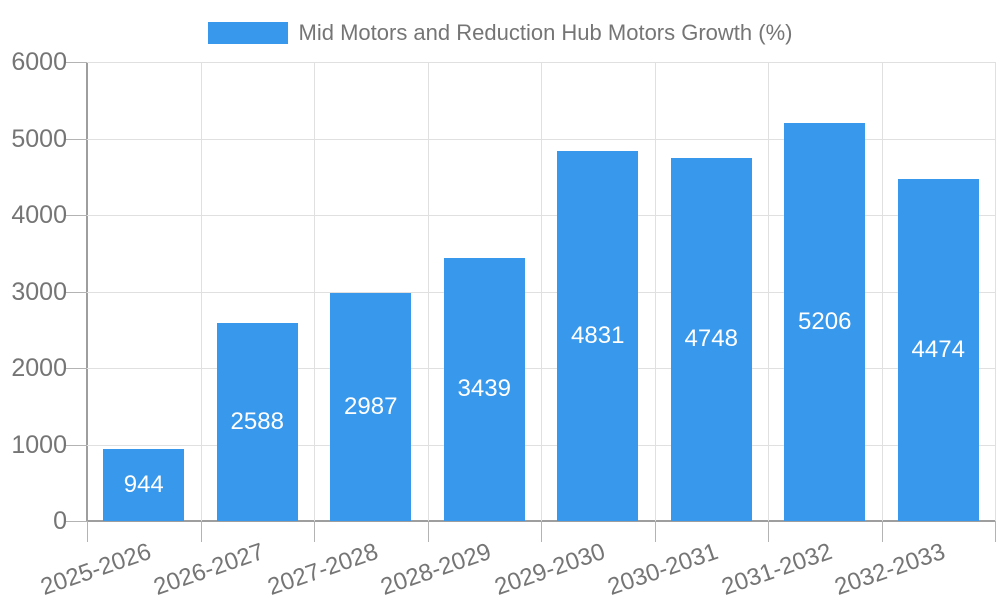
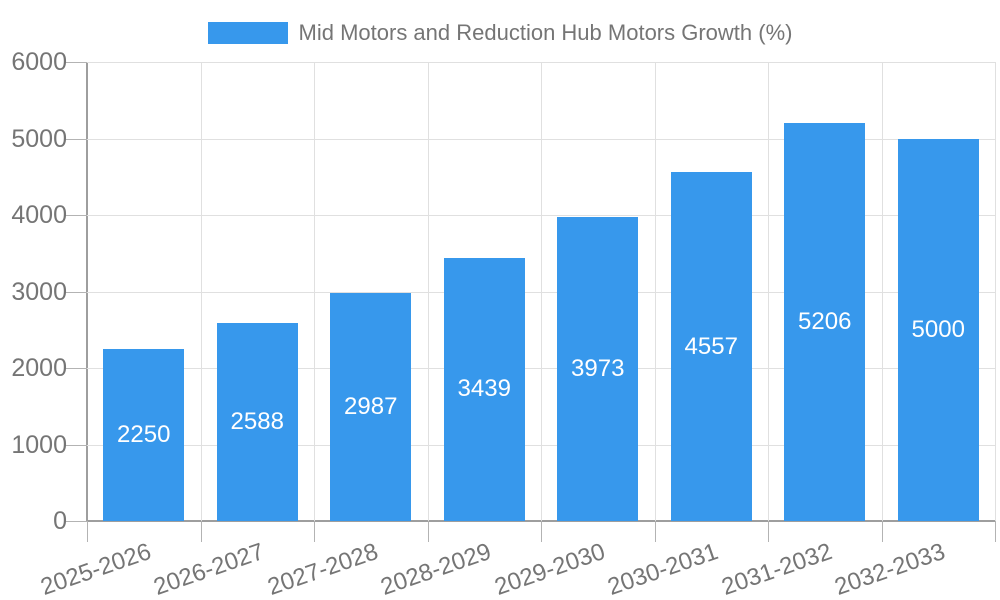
2025-2026: 944 -> 2250
2029-2030: 4831 -> 3973
2030-2031: 4748 -> 4557
2032-2033: 4474 -> 5000
